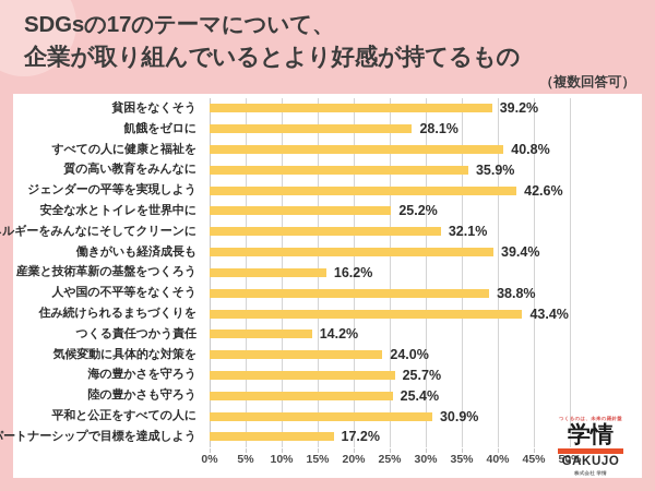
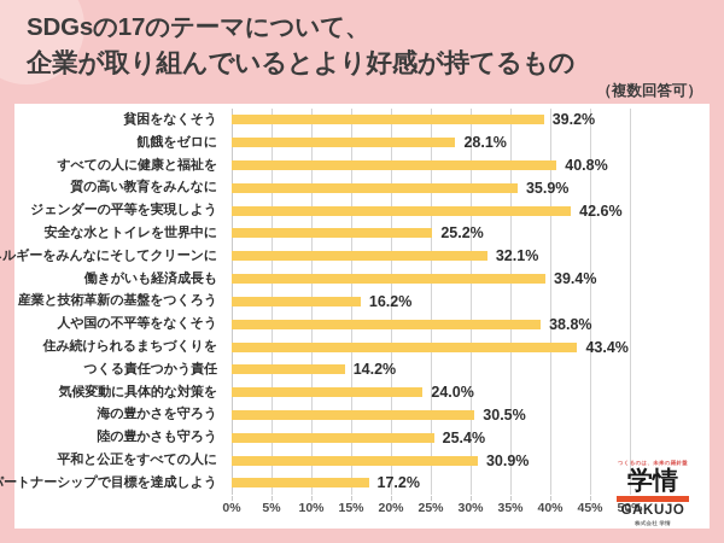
海の豊かさを守ろう: 25.7% -> 30.5%
